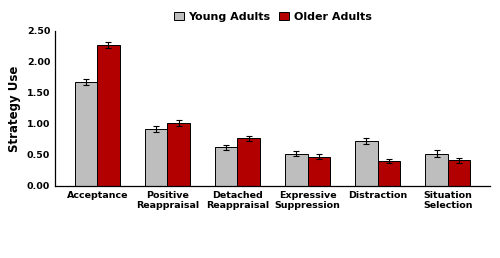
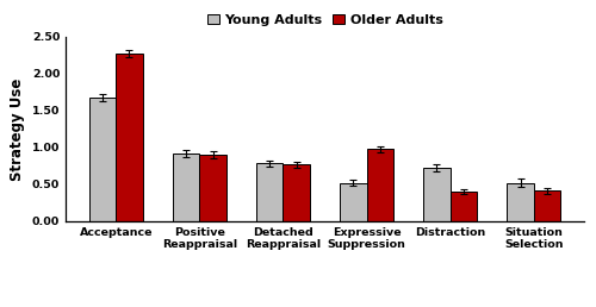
Older Adults/Positive Reappraisal: 1.01 -> 0.90
Young Adults/Detached Reappraisal: 0.62 -> 0.78
Older Adults/Expressive Suppression: 0.47 -> 0.98
